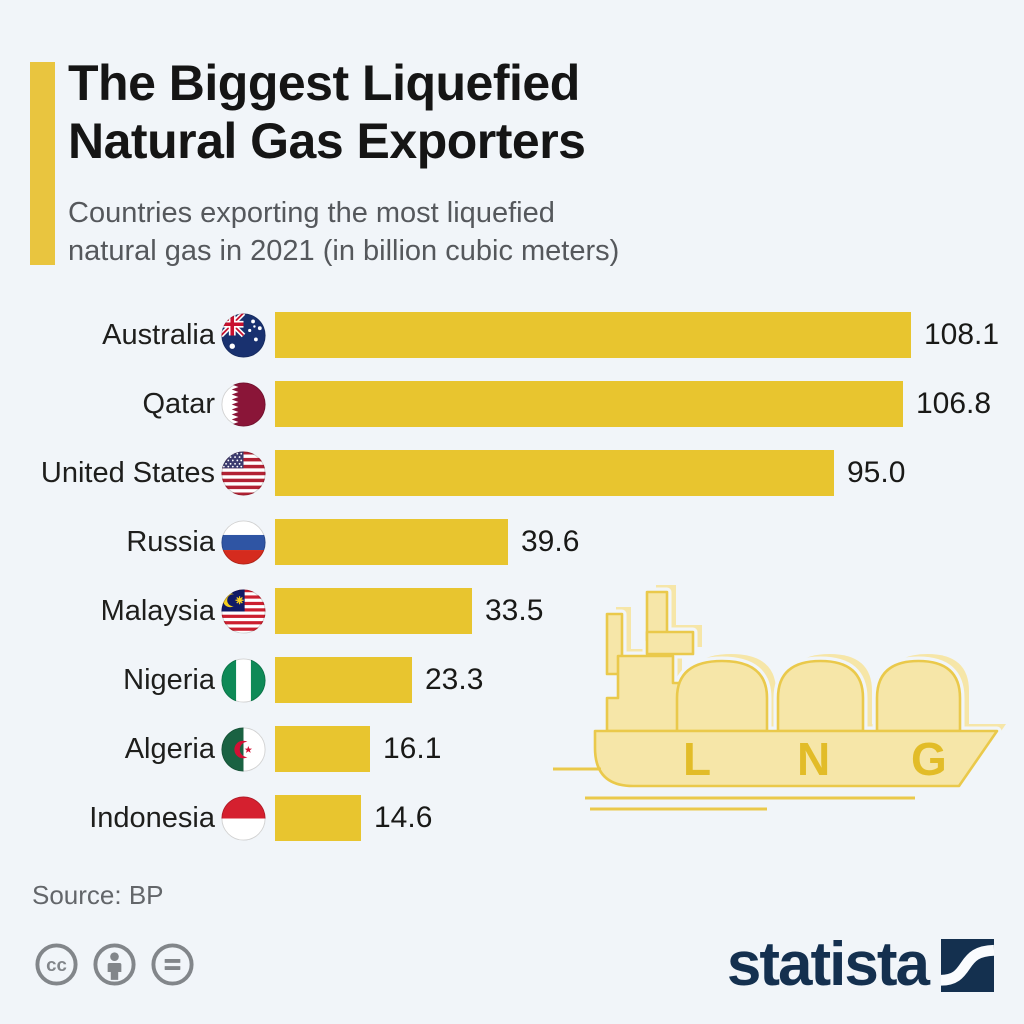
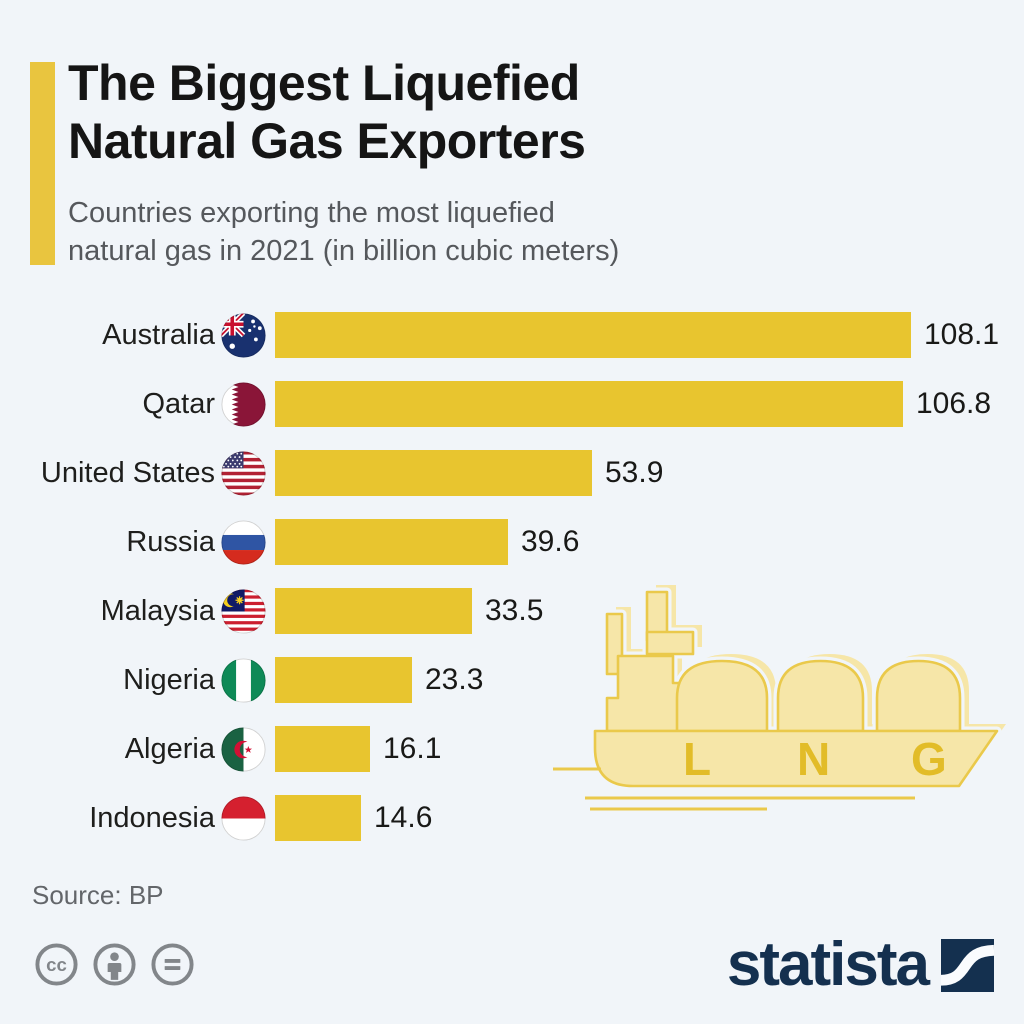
United States: 95.0 -> 53.9
